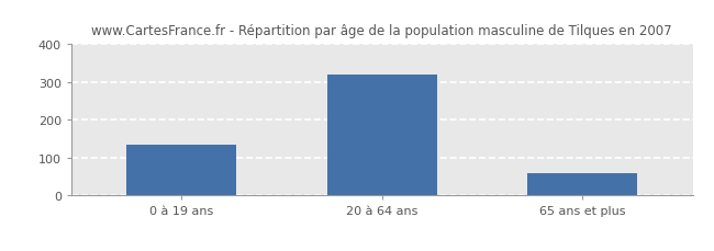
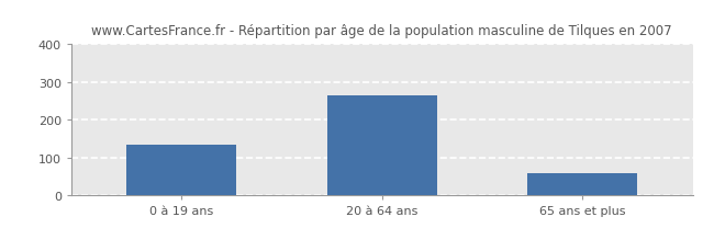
20 à 64 ans: 320 -> 265
